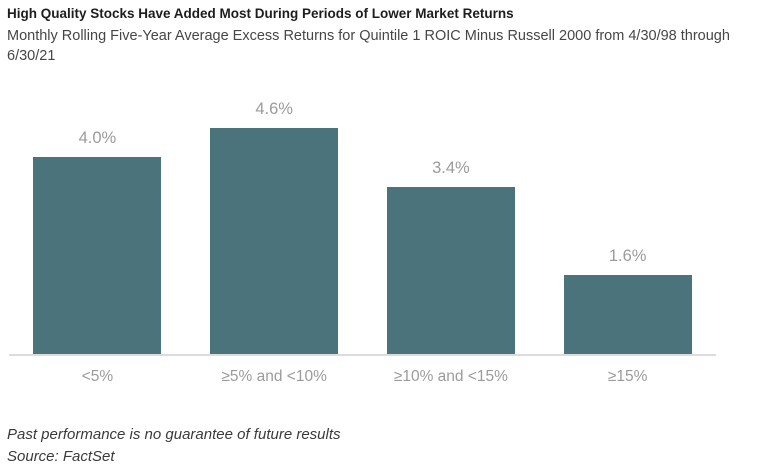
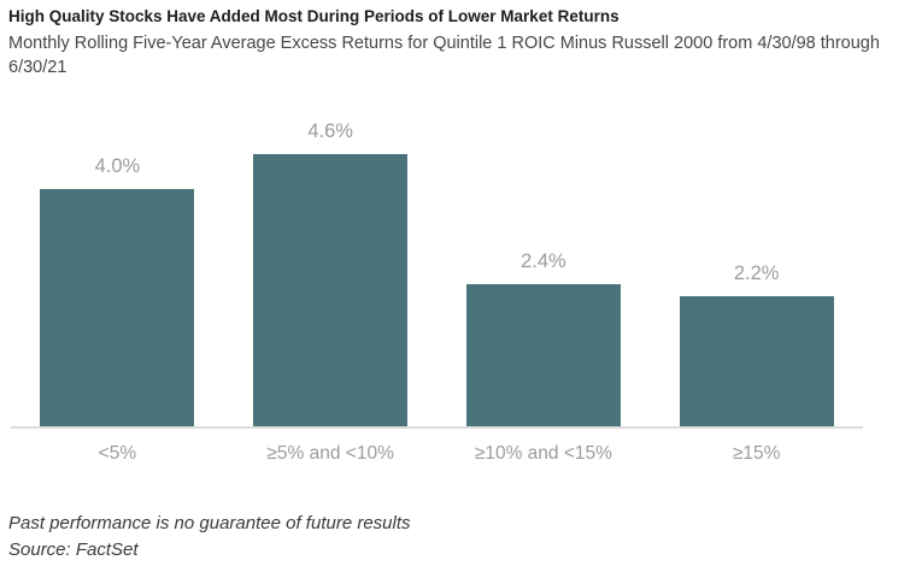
≥10% and <15%: 3.4% -> 2.4%
≥15%: 1.6% -> 2.2%
